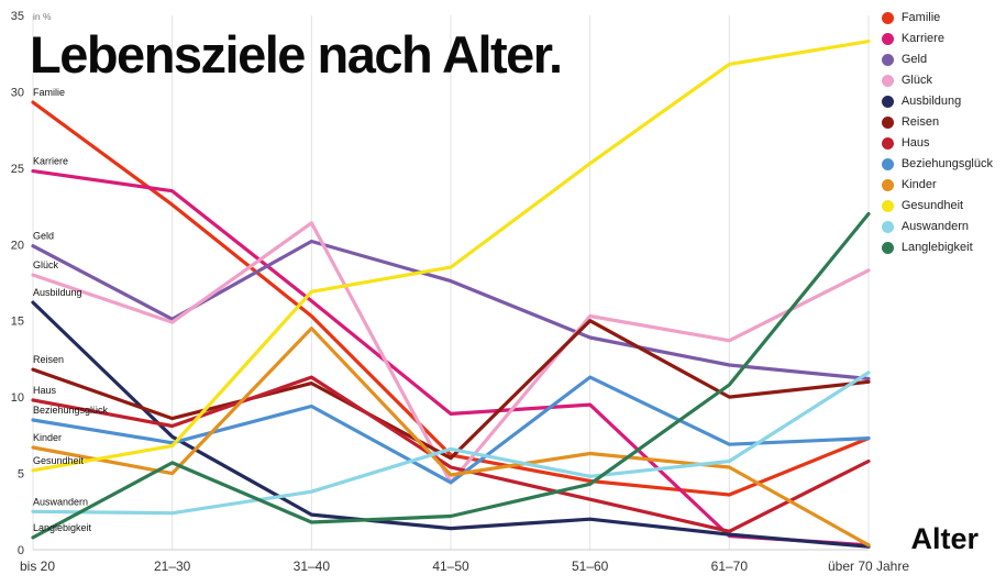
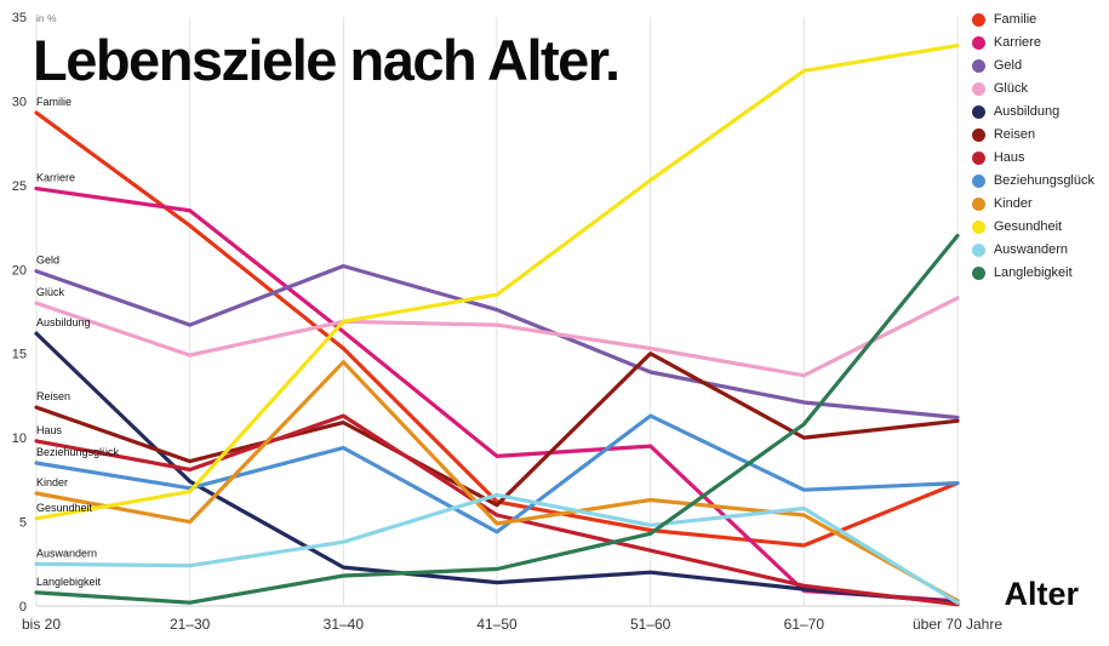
Geld/21–30: 15.1 -> 16.7
Langlebigkeit/21–30: 5.7 -> 0.2
Glück/31–40: 21.4 -> 16.9
Glück/41–50: 4.4 -> 16.7
Haus/über 70 Jahre: 5.8 -> 0.1
Auswandern/über 70 Jahre: 11.6 -> 0.2
